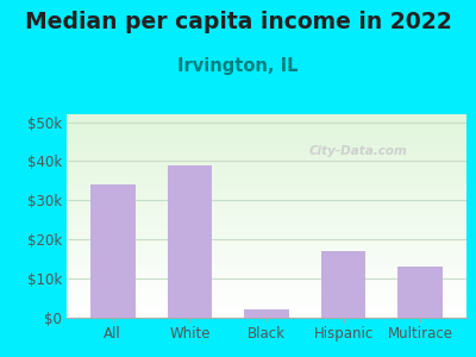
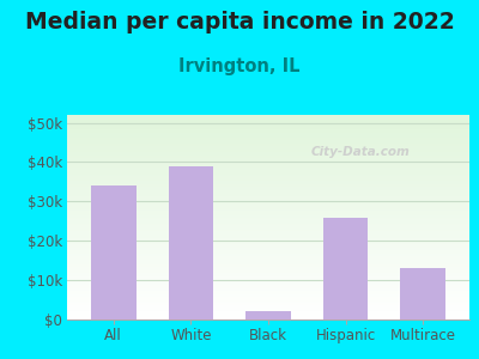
Hispanic: $17k -> $26k
